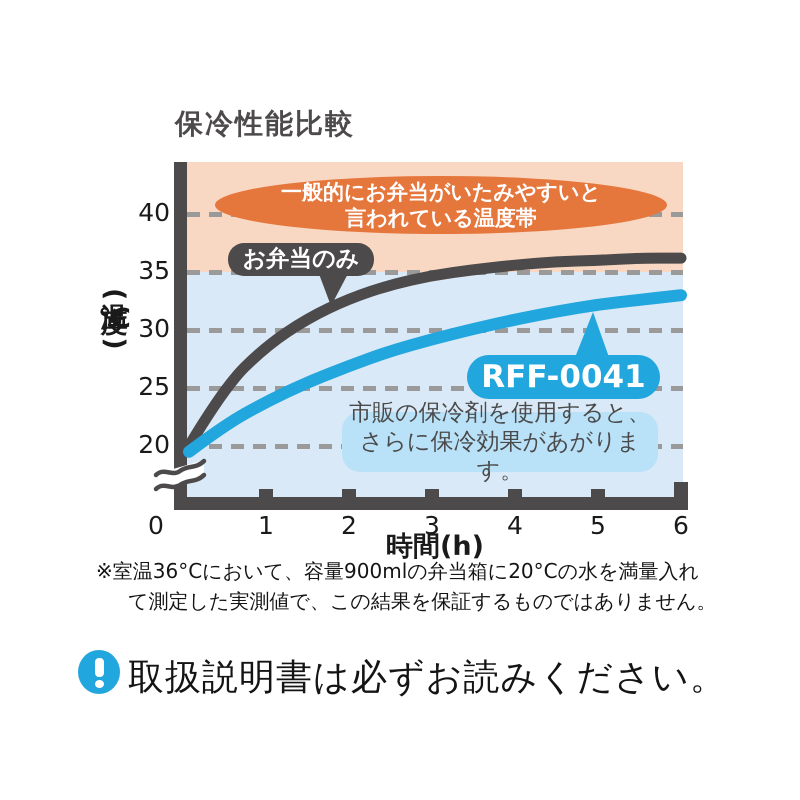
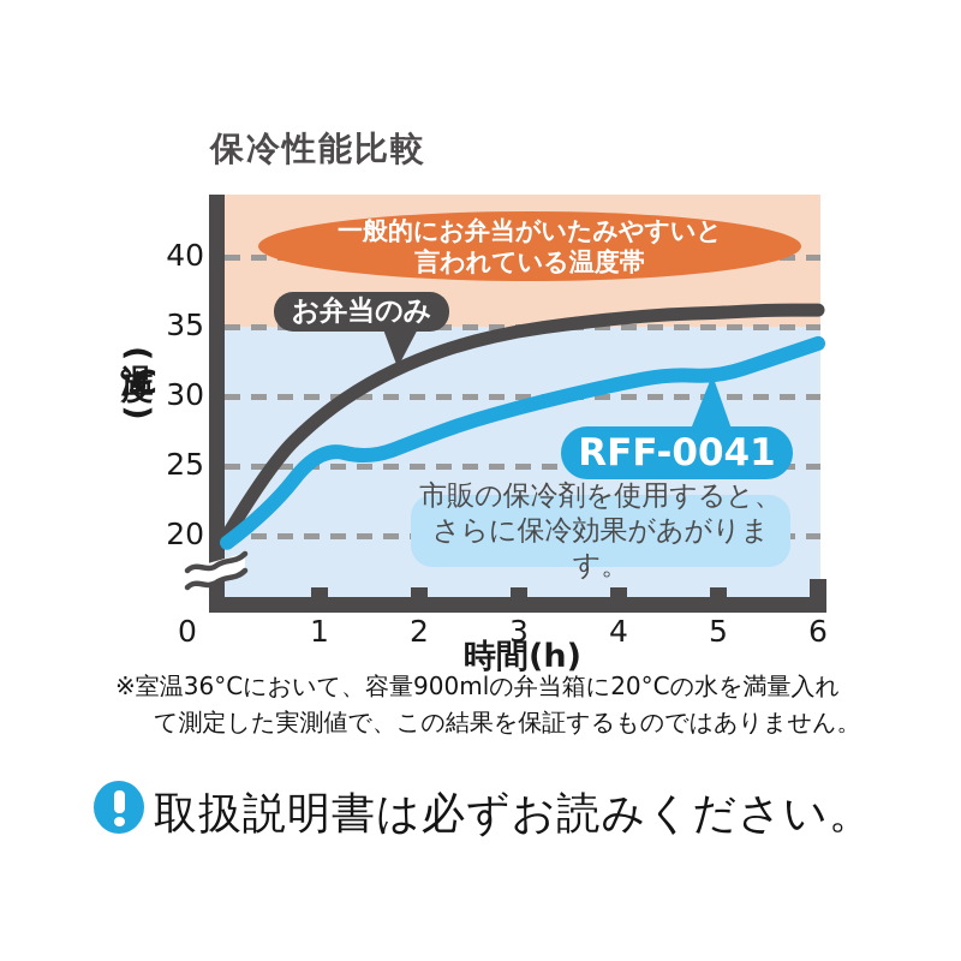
RFF-0041/1: 23.8 -> 26.4
RFF-0041/5: 32.2 -> 31.4
RFF-0041/6: 33.0 -> 33.8
